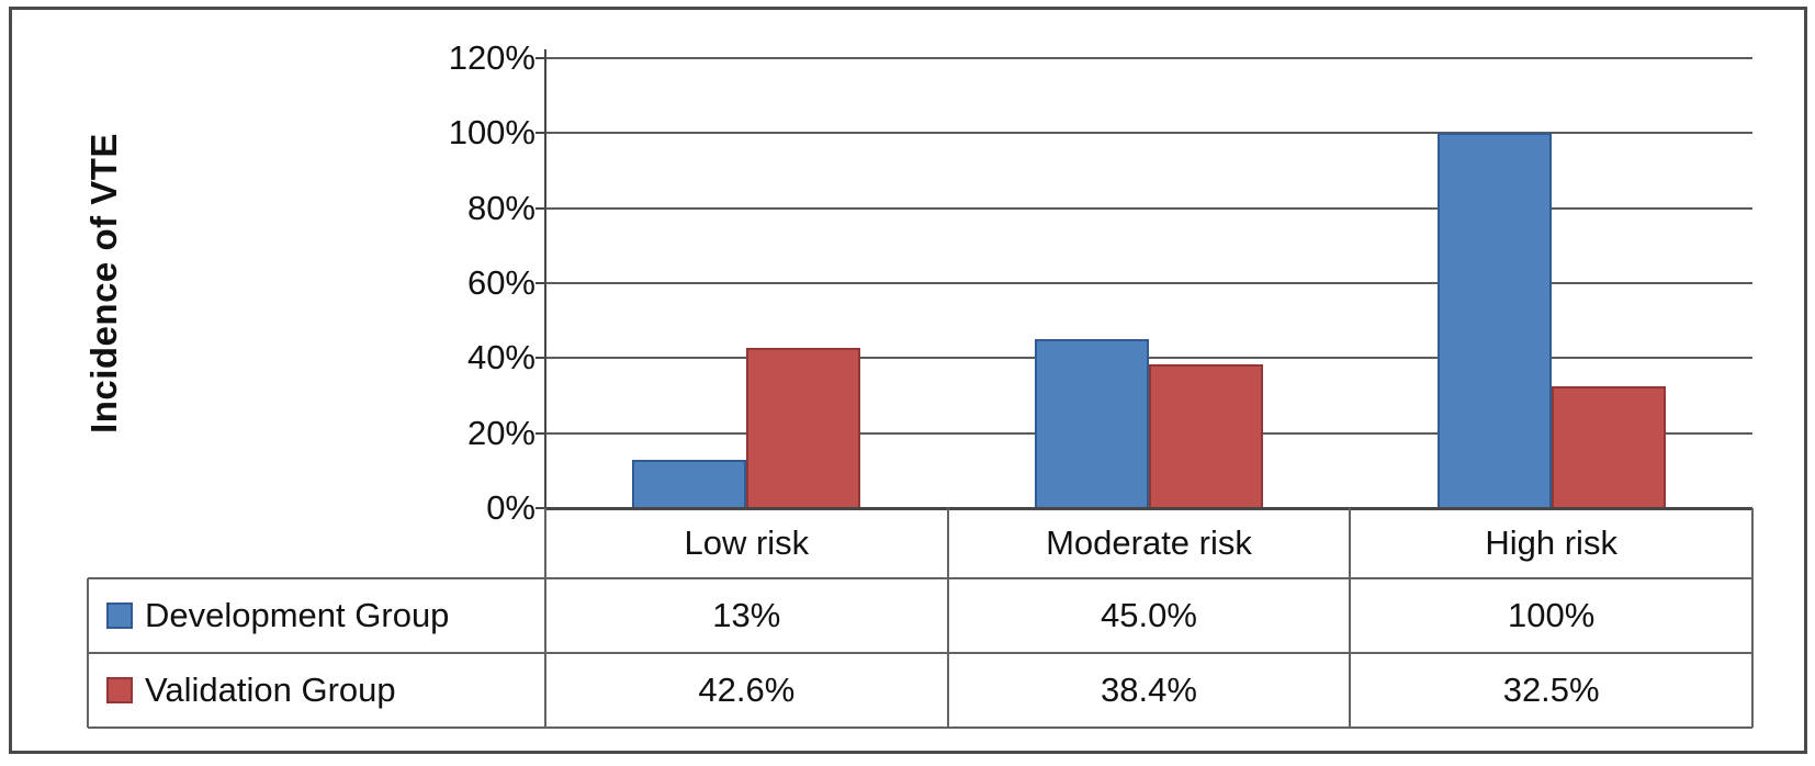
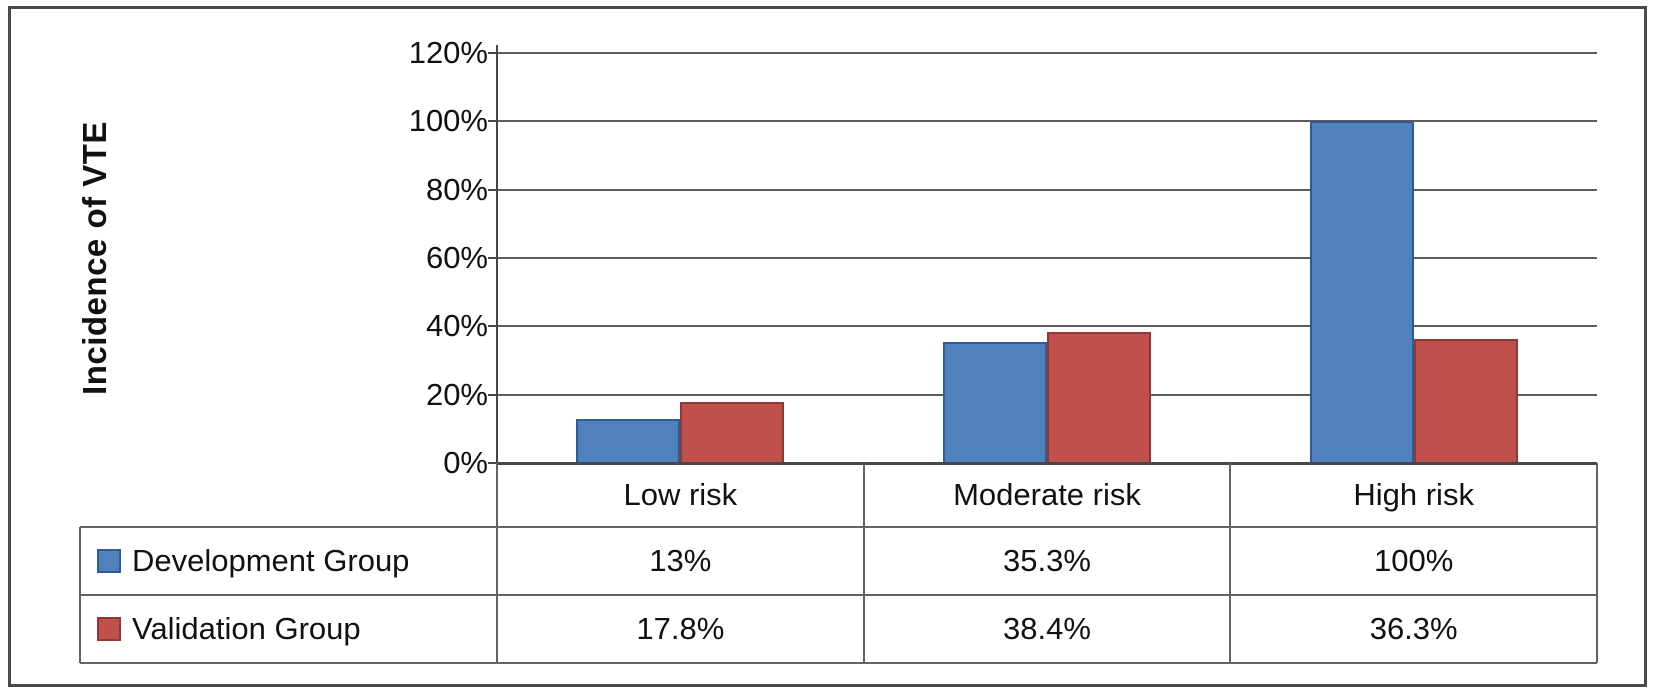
Validation Group/Low risk: 42.6% -> 17.8%
Development Group/Moderate risk: 45.0% -> 35.3%
Validation Group/High risk: 32.5% -> 36.3%
